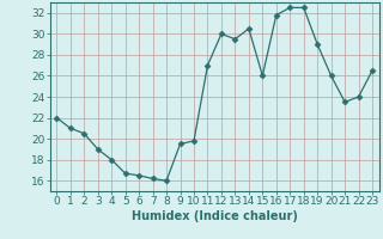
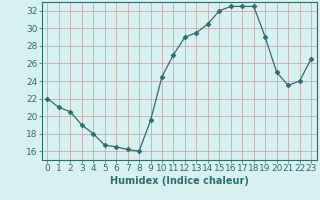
10: 19.8 -> 24.5
12: 30.0 -> 29.0
15: 26.0 -> 32.0
16: 31.8 -> 32.5
20: 26.0 -> 25.0
